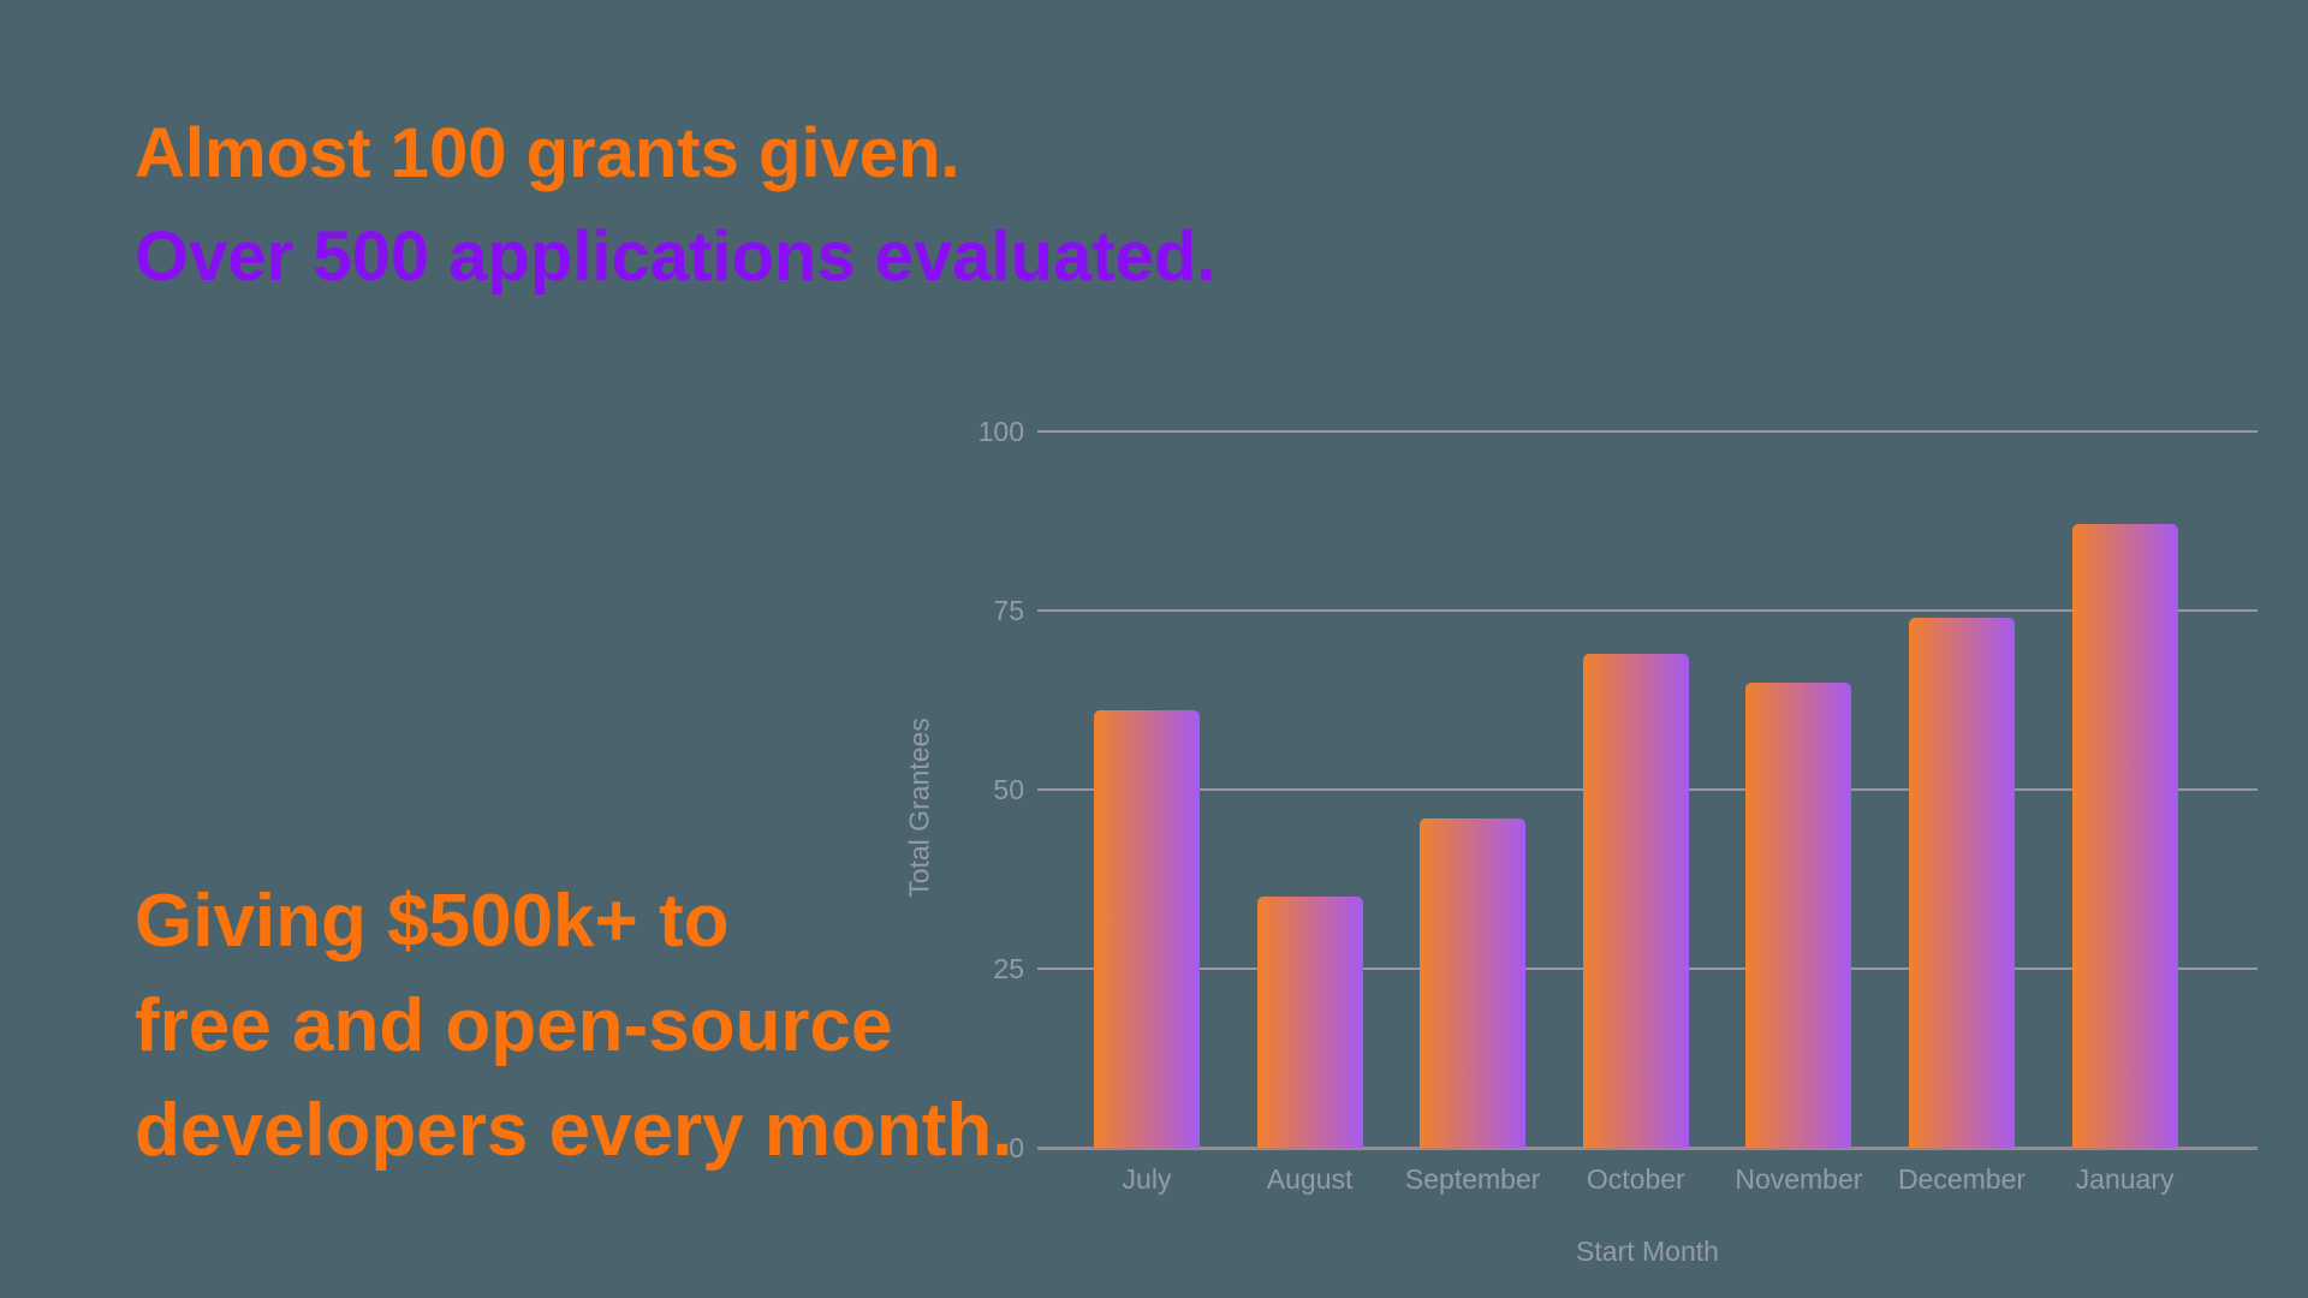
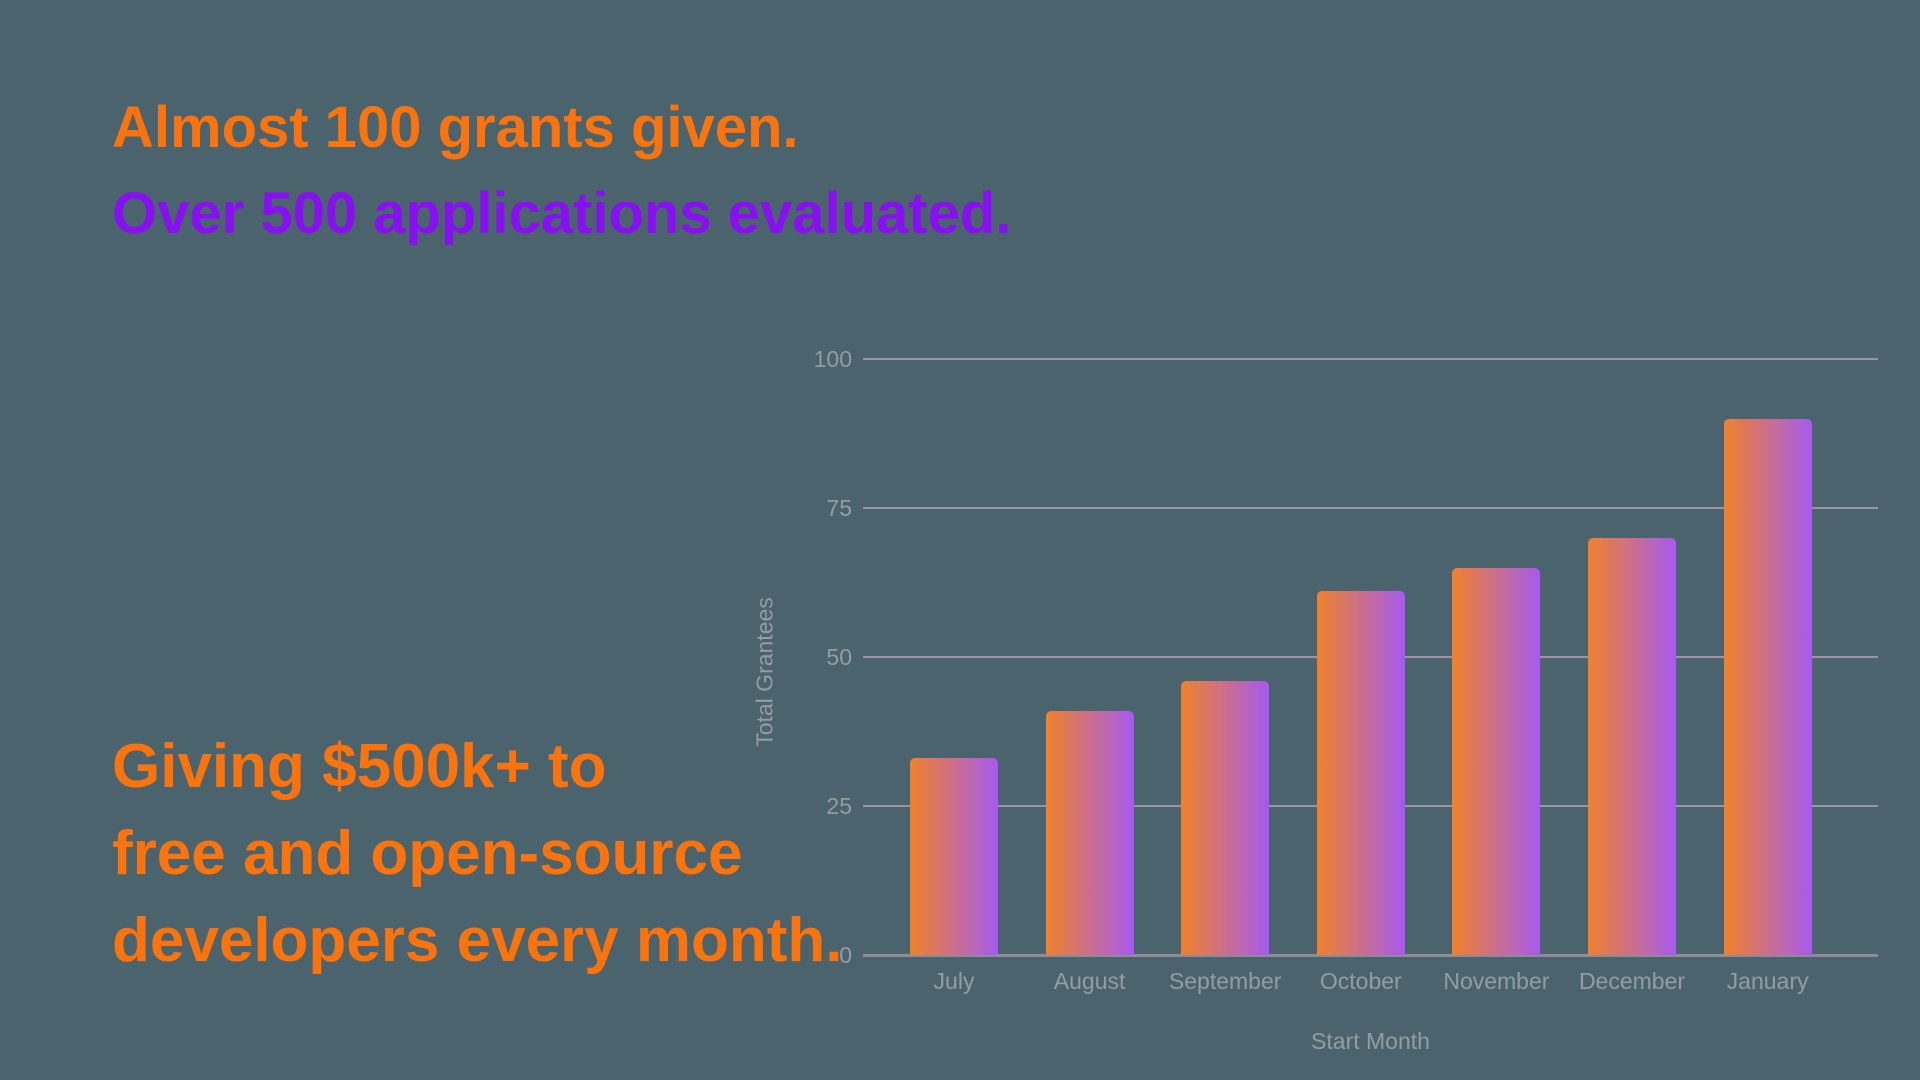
July: 61 -> 33
August: 35 -> 41
October: 69 -> 61
December: 74 -> 70
January: 87 -> 90
